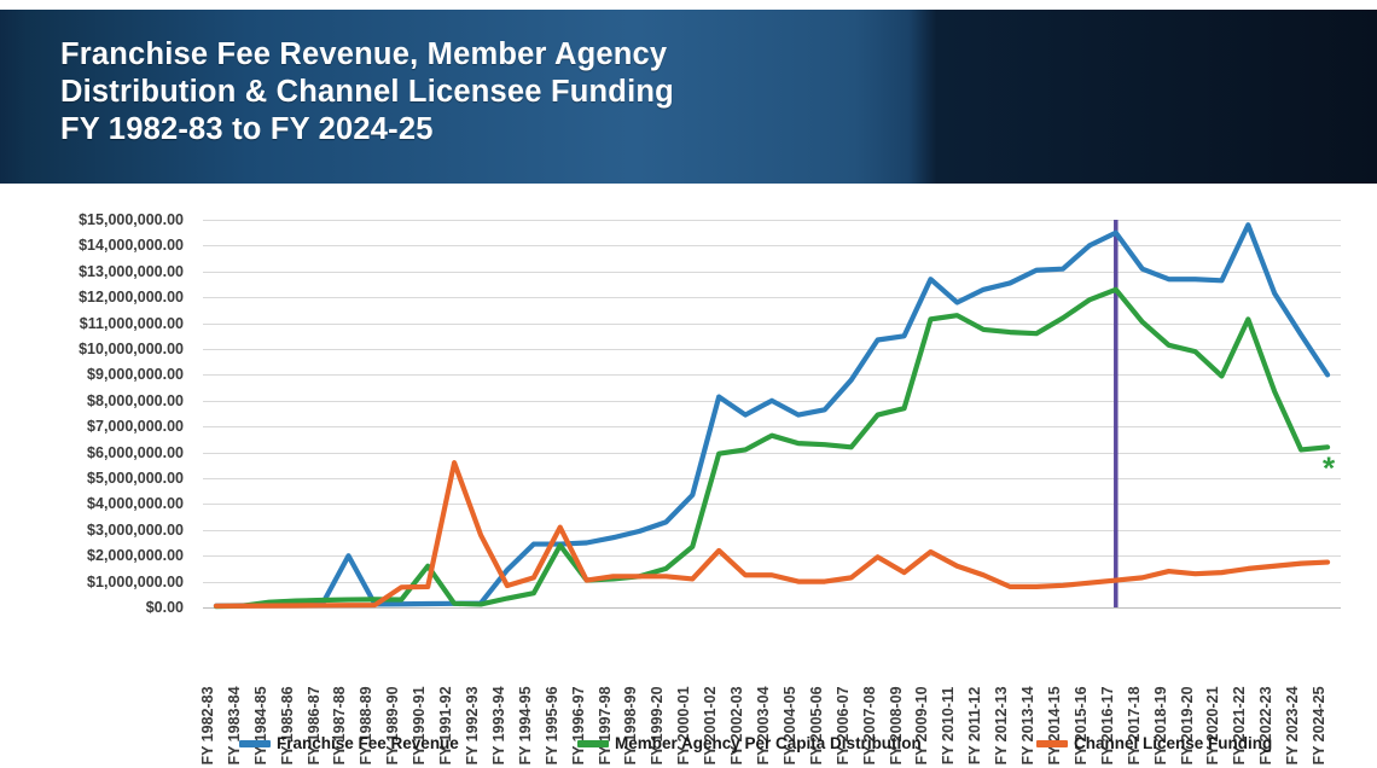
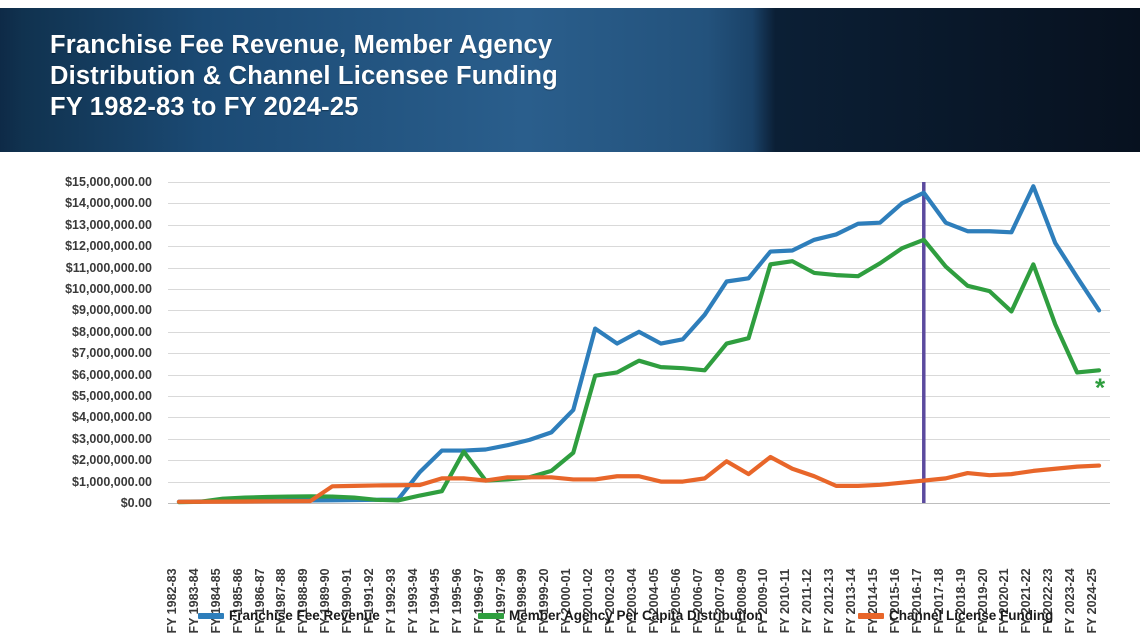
Franchise Fee Revenue/FY 1987-88: $2000000 -> $100000
Member Agency Per Capita Distribution/FY 1990-91: $1600000 -> $200000
Channel License Funding/FY 1991-92: $5600000 -> $800000
Channel License Funding/FY 1992-93: $2800000 -> $800000
Channel License Funding/FY 1995-96: $3100000 -> $1200000
Channel License Funding/FY 2001-02: $2200000 -> $1100000
Franchise Fee Revenue/FY 2009-10: $12700000 -> $11800000
